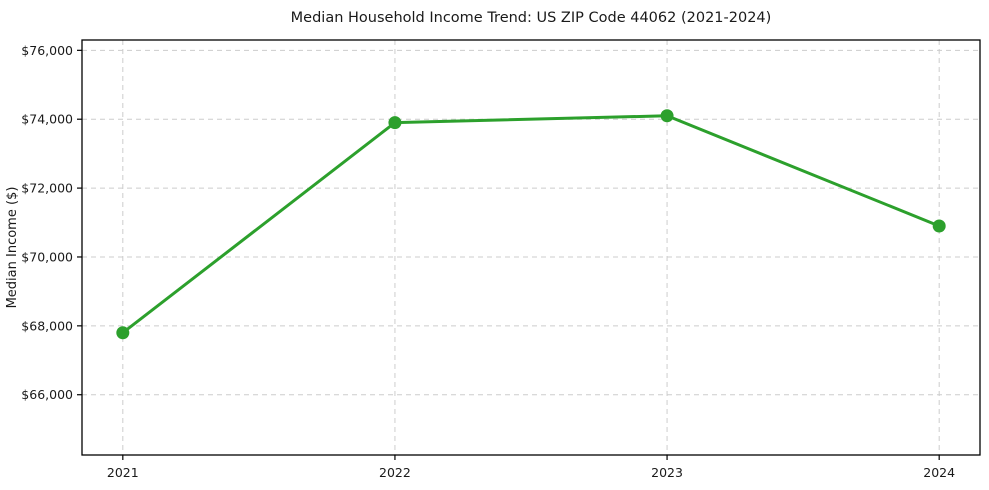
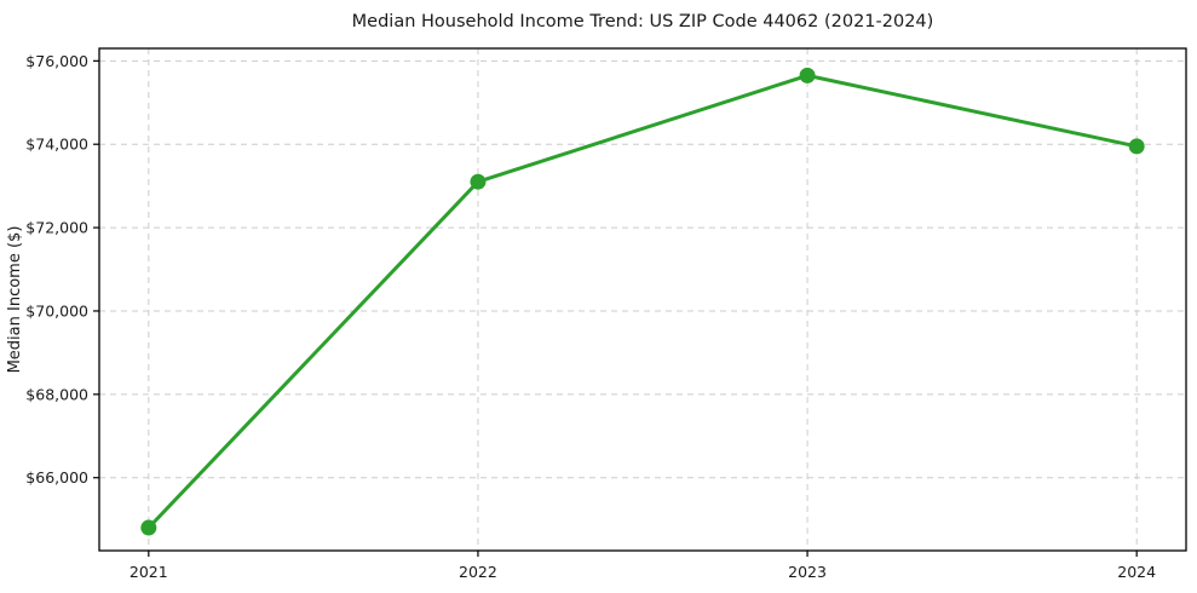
2021: $67800 -> $64800
2022: $73900 -> $73100
2023: $74100 -> $75600
2024: $70900 -> $74000
